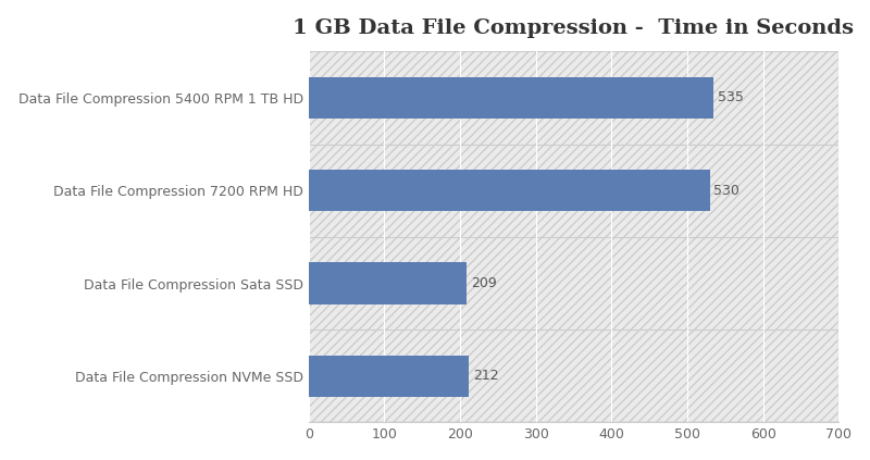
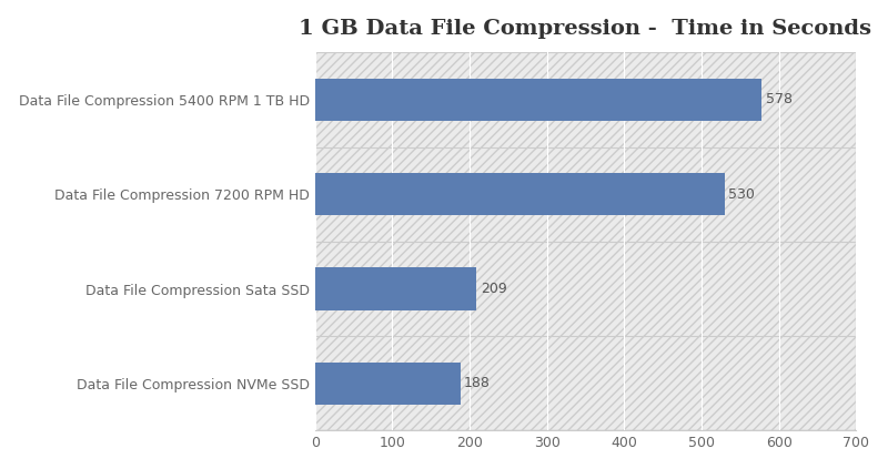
Data File Compression 5400 RPM 1 TB HD: 535 -> 578
Data File Compression NVMe SSD: 212 -> 188
